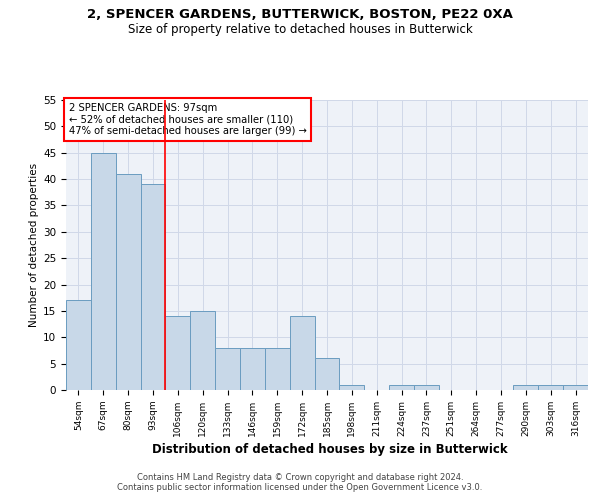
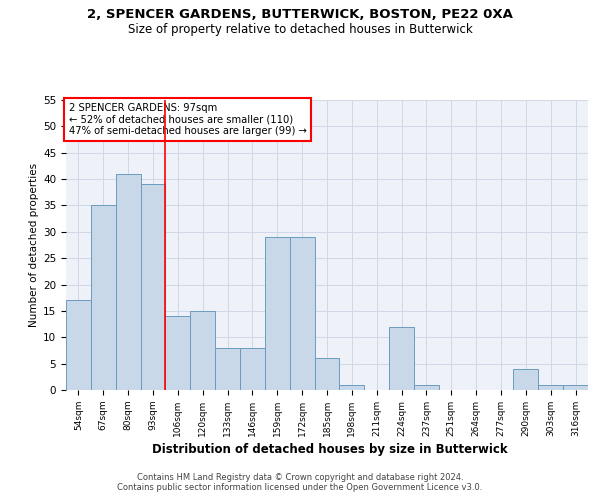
67sqm: 45 -> 35
159sqm: 8 -> 29
172sqm: 14 -> 29
224sqm: 1 -> 12
290sqm: 1 -> 4
